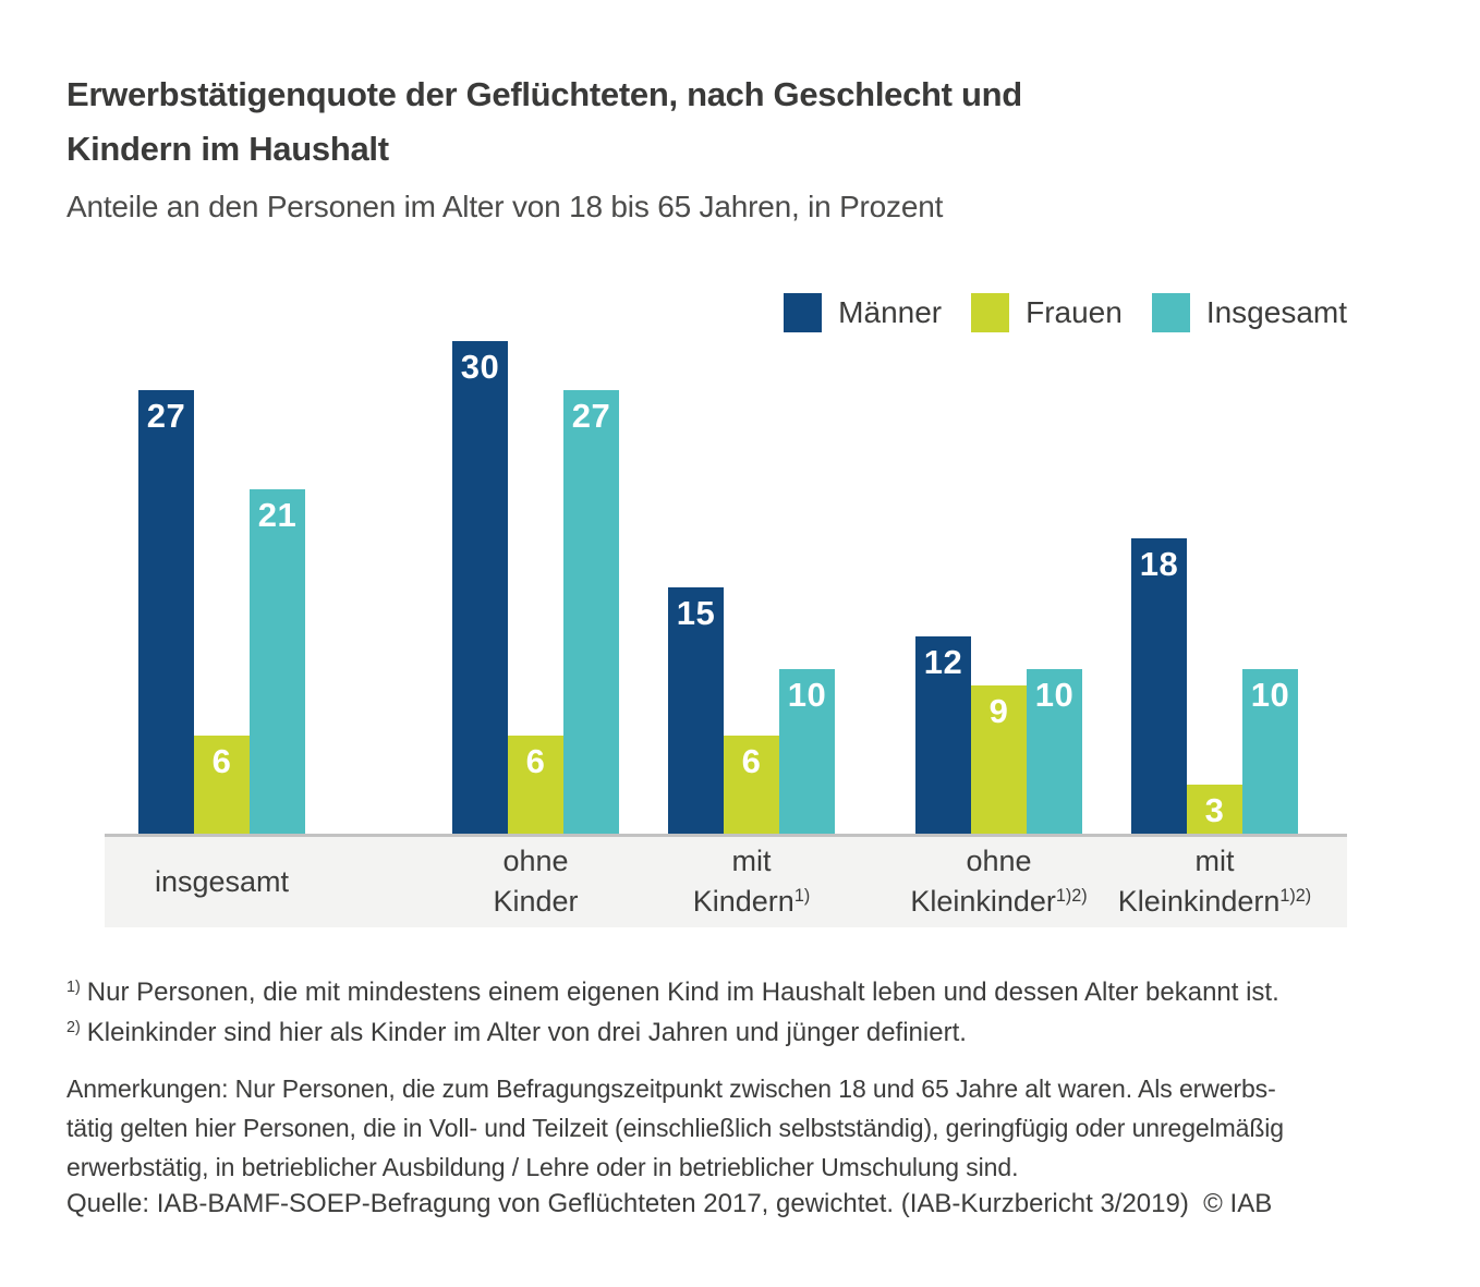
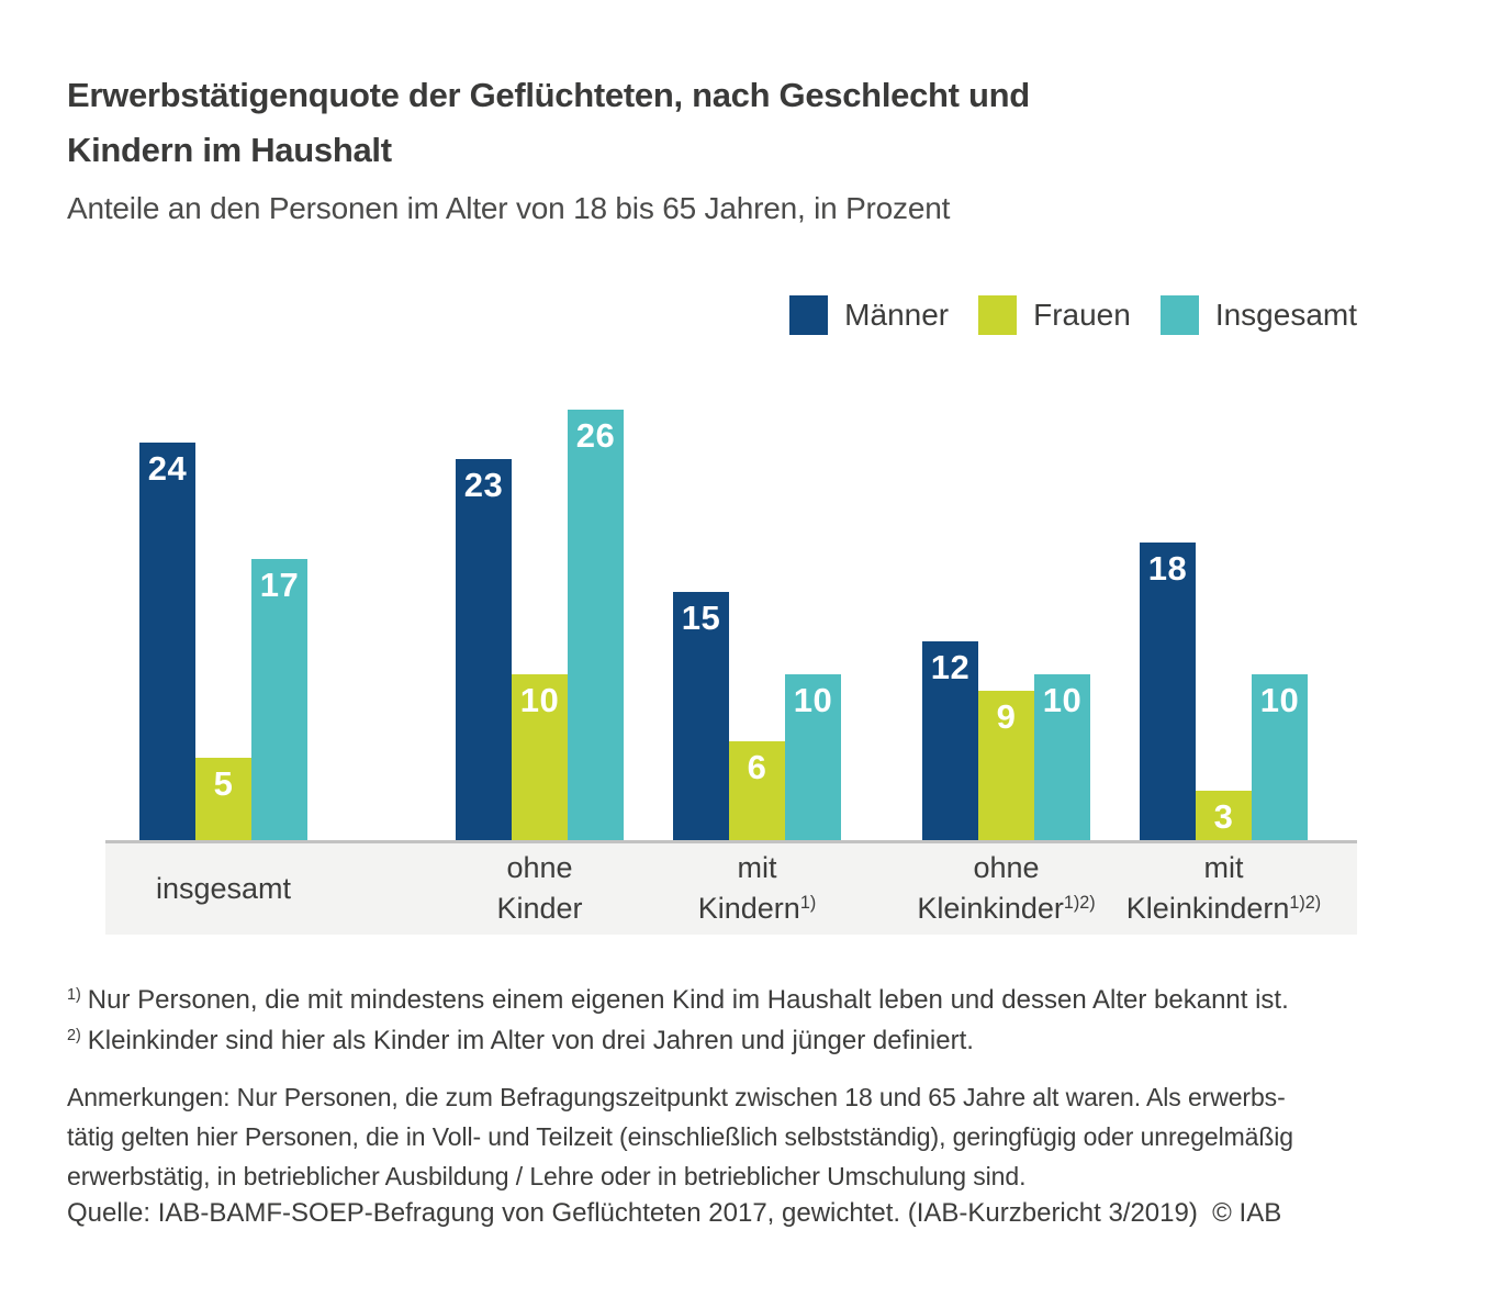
Männer/insgesamt: 27 -> 24
Frauen/insgesamt: 6 -> 5
Insgesamt/insgesamt: 21 -> 17
Männer/ohne Kinder: 30 -> 23
Frauen/ohne Kinder: 6 -> 10
Insgesamt/ohne Kinder: 27 -> 26
